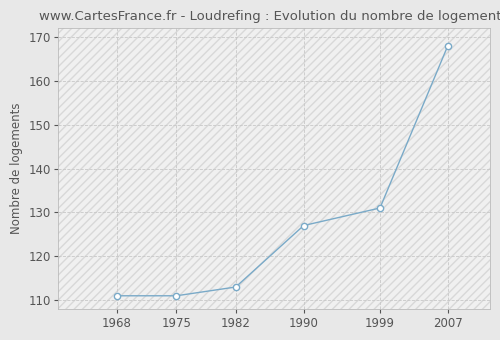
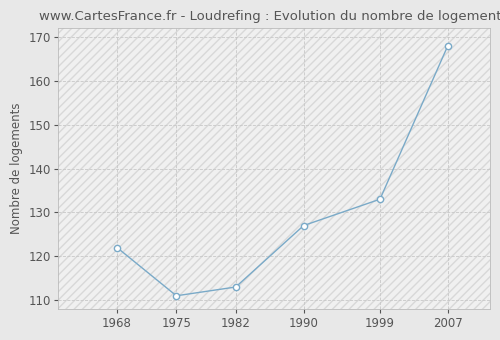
1968: 111 -> 122
1999: 131 -> 133
